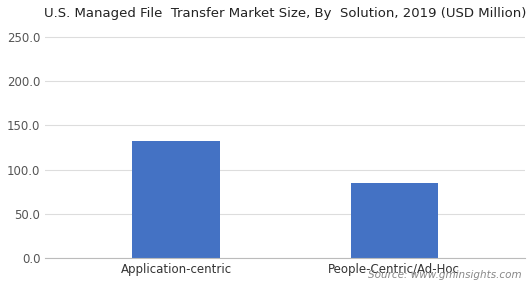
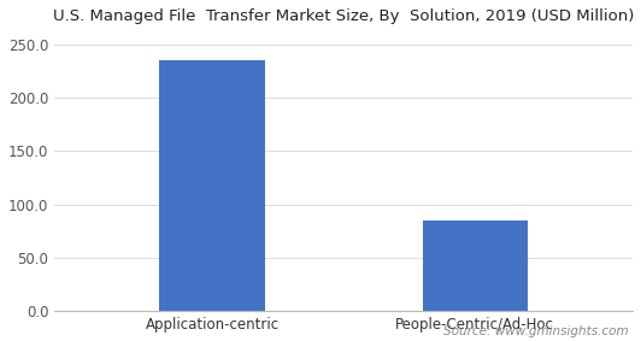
Application-centric: 132 -> 235
